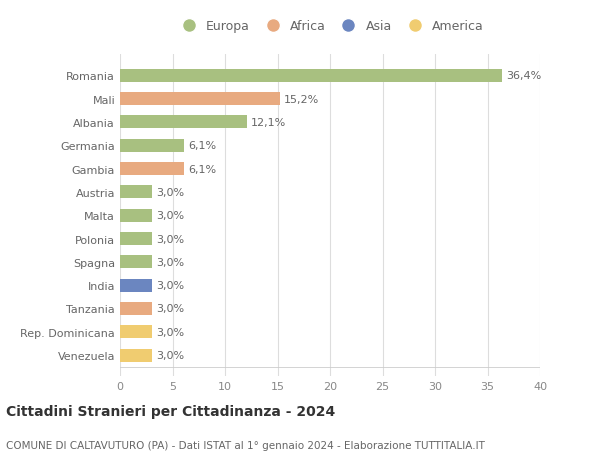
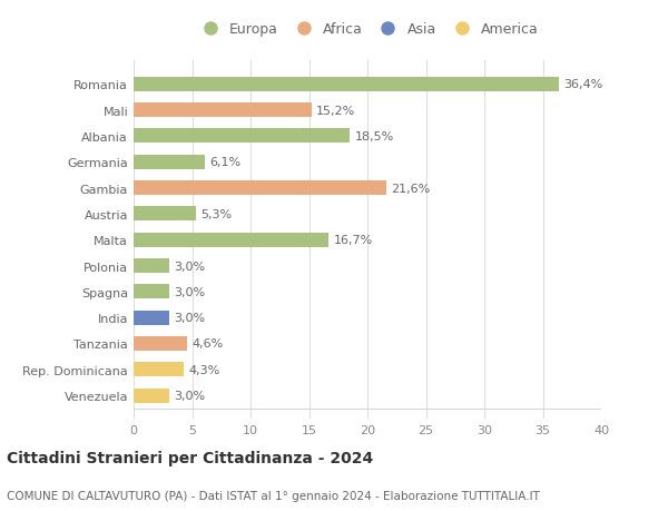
Albania: 12,1% -> 18,5%
Gambia: 6,1% -> 21,6%
Austria: 3,0% -> 5,3%
Malta: 3,0% -> 16,7%
Tanzania: 3,0% -> 4,6%
Rep. Dominicana: 3,0% -> 4,3%
